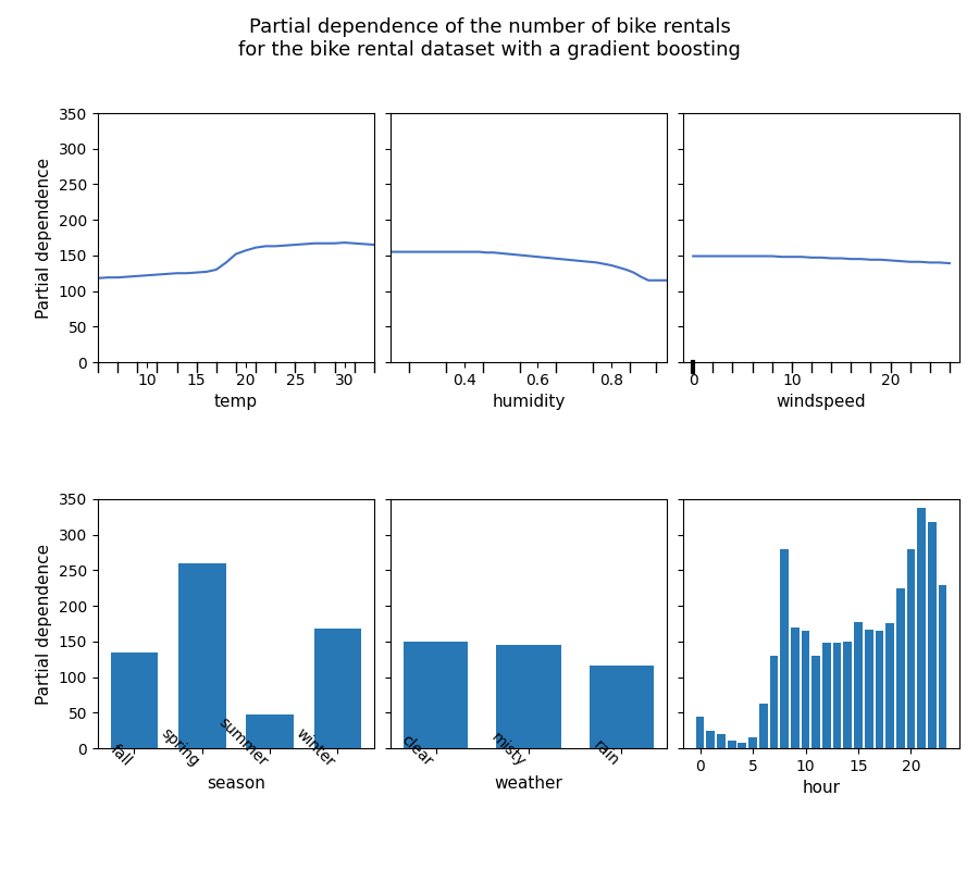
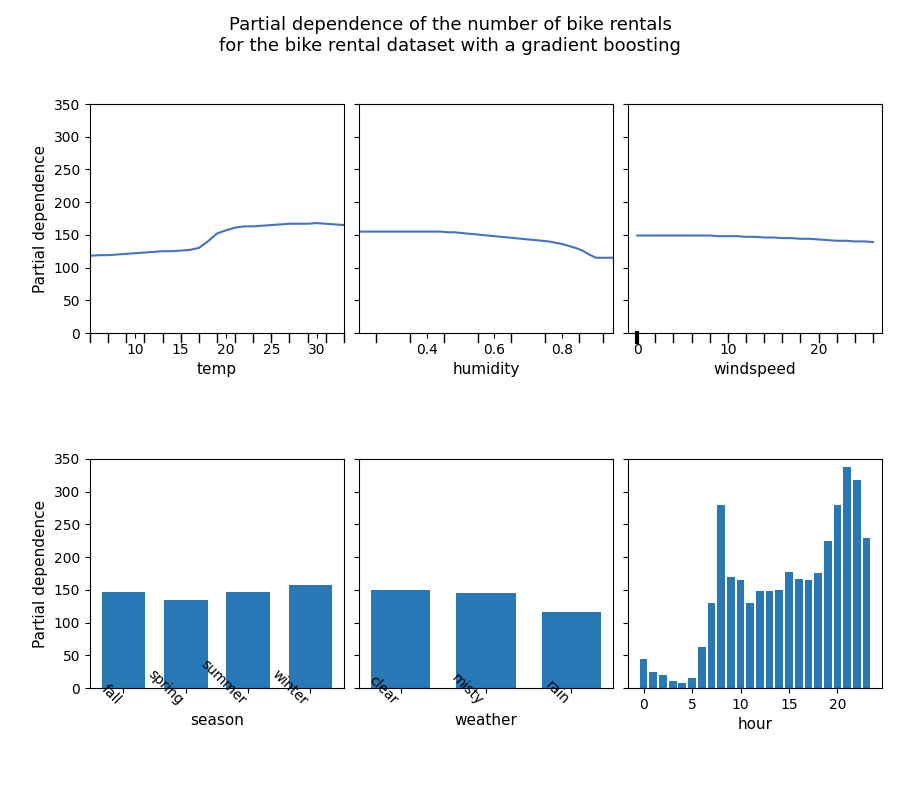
fall: 134 -> 146
spring: 260 -> 134
summer: 48 -> 146
winter: 168 -> 157
